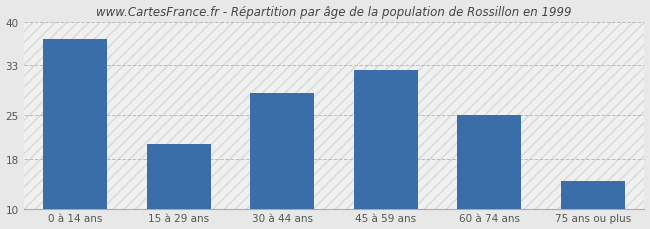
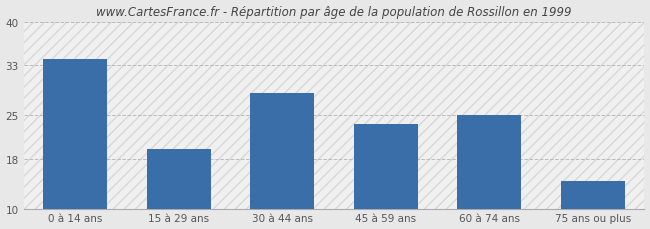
0 à 14 ans: 37.2 -> 34.0
15 à 29 ans: 20.4 -> 19.5
45 à 59 ans: 32.2 -> 23.5
